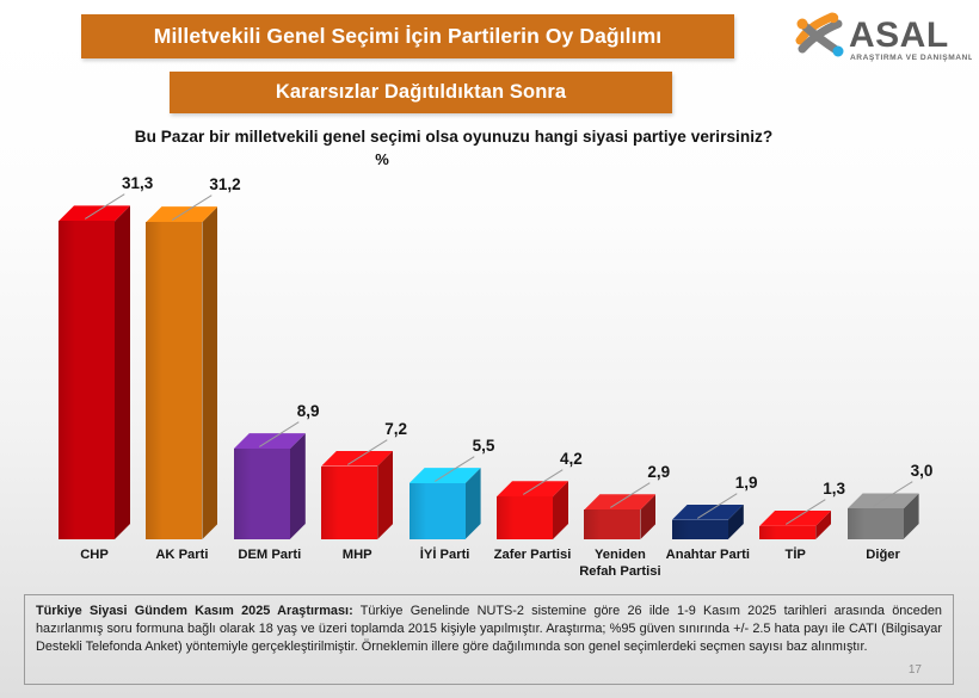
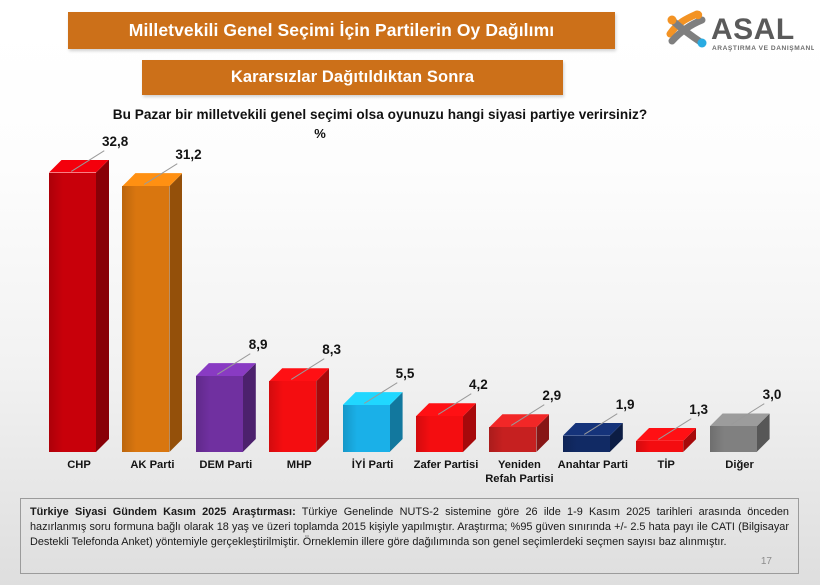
CHP: 31,3 -> 32,8
MHP: 7,2 -> 8,3
